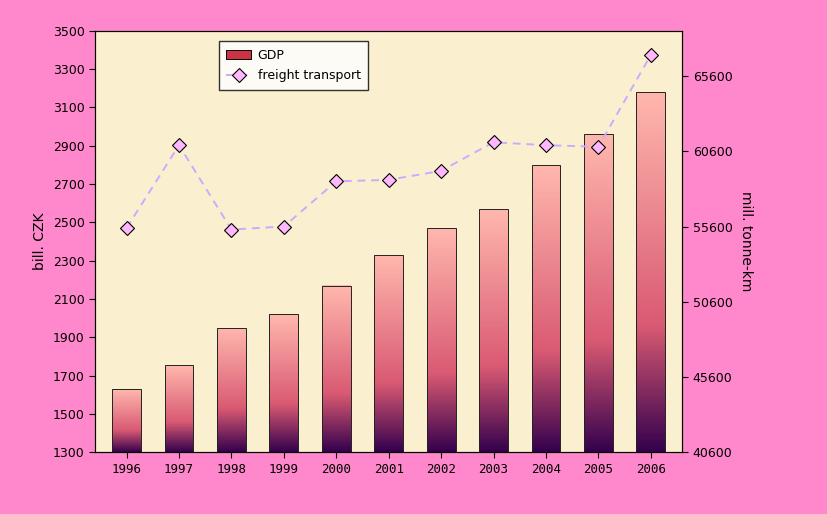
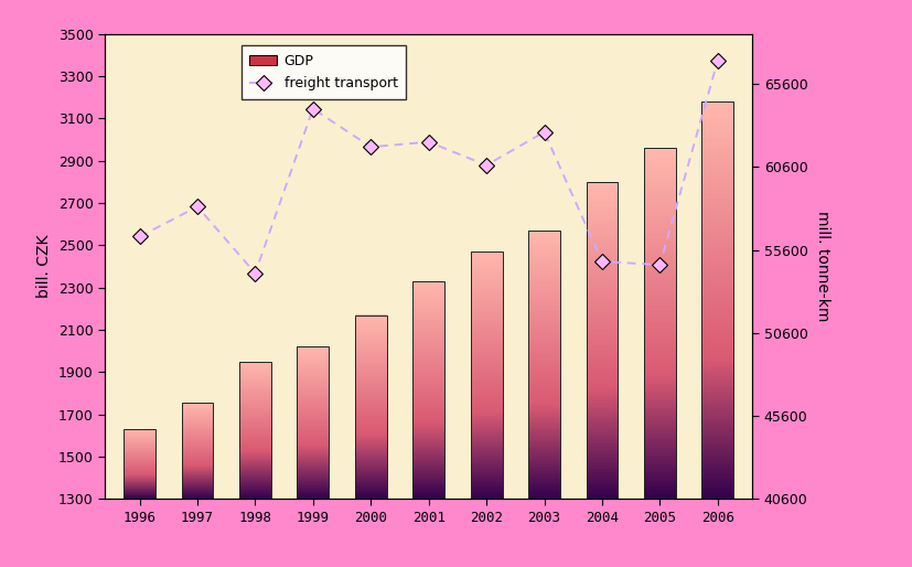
1996: 55500 -> 56400
1997: 61000 -> 58200
1998: 55400 -> 54200
1999: 55600 -> 64100
2000: 58600 -> 61800
2001: 58700 -> 62100
2002: 59300 -> 60700
2003: 61200 -> 62700
2004: 61000 -> 54900
2005: 60900 -> 54700
